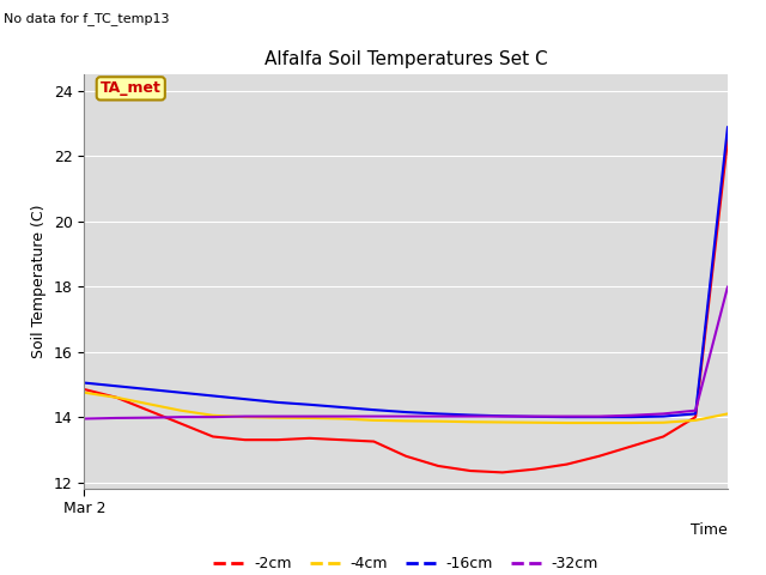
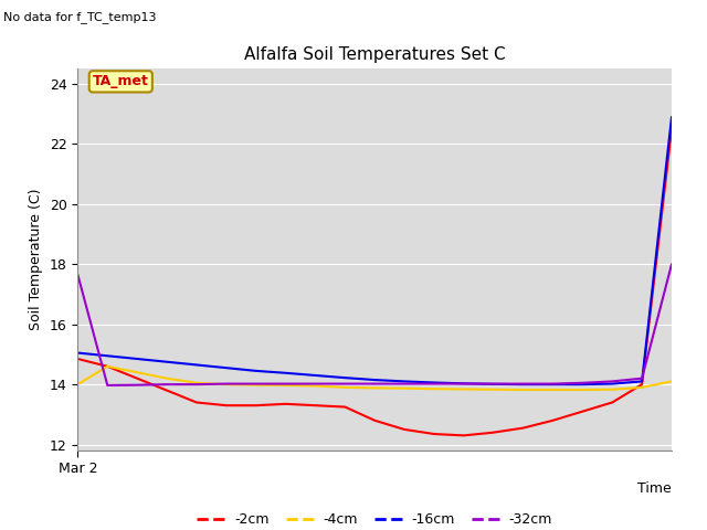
-4cm/Mar 2: 14.75 -> 14.00
-32cm/Mar 2: 13.95 -> 17.65
